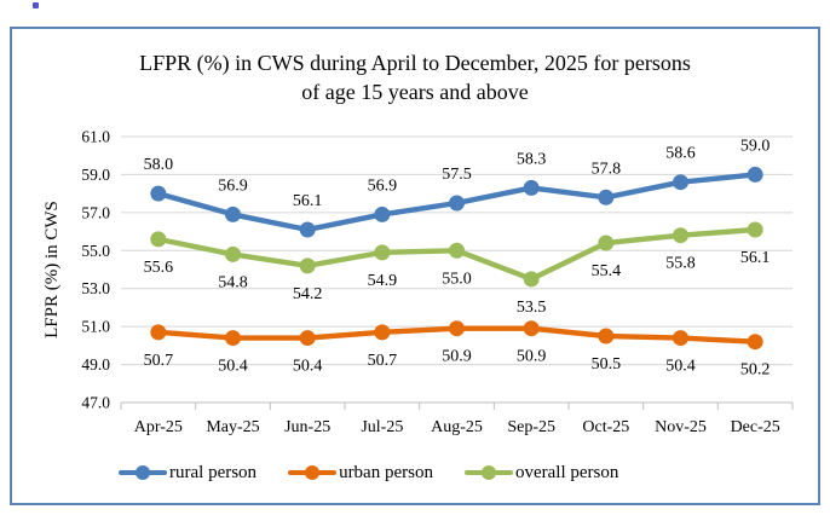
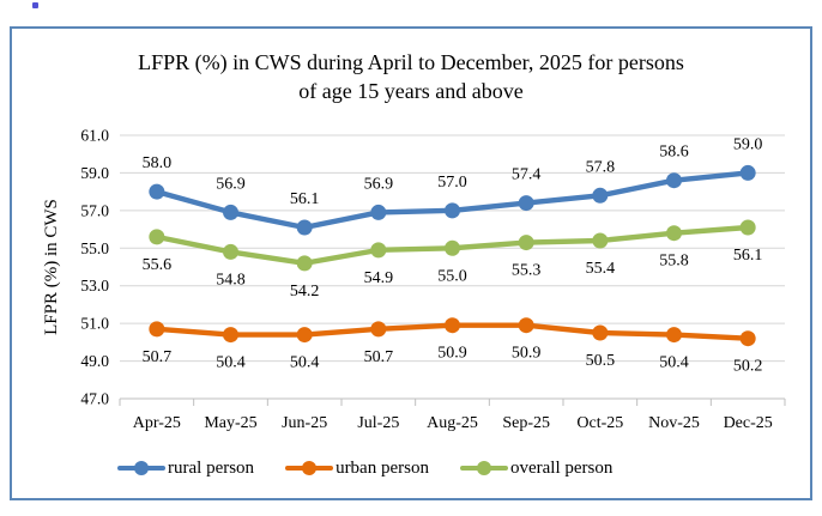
rural person/Aug-25: 57.5 -> 57.0
rural person/Sep-25: 58.3 -> 57.4
overall person/Sep-25: 53.5 -> 55.3
